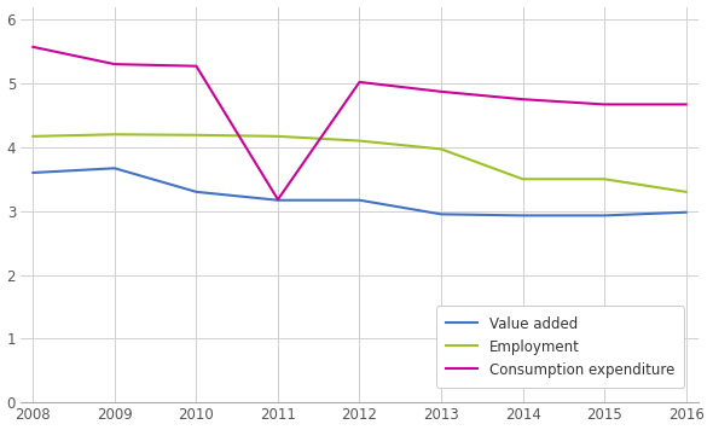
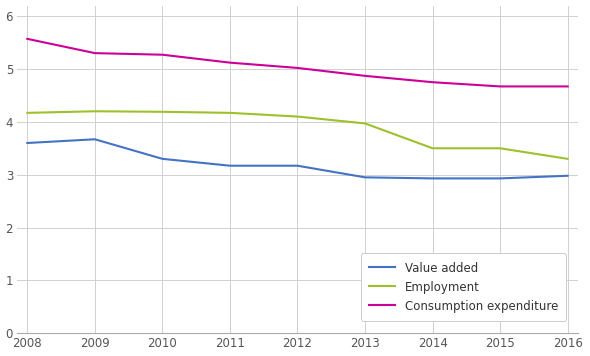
Consumption expenditure/2011: 3.18 -> 5.12
